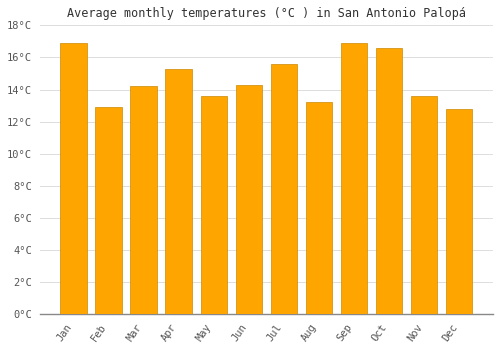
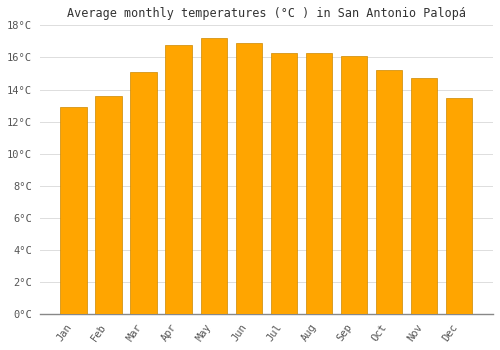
Jan: 16.9°C -> 12.9°C
Feb: 12.9°C -> 13.6°C
Mar: 14.2°C -> 15.1°C
Apr: 15.3°C -> 16.8°C
May: 13.6°C -> 17.2°C
Jun: 14.3°C -> 16.9°C
Jul: 15.6°C -> 16.3°C
Aug: 13.2°C -> 16.3°C
Sep: 16.9°C -> 16.1°C
Oct: 16.6°C -> 15.2°C
Nov: 13.6°C -> 14.7°C
Dec: 12.8°C -> 13.5°C
